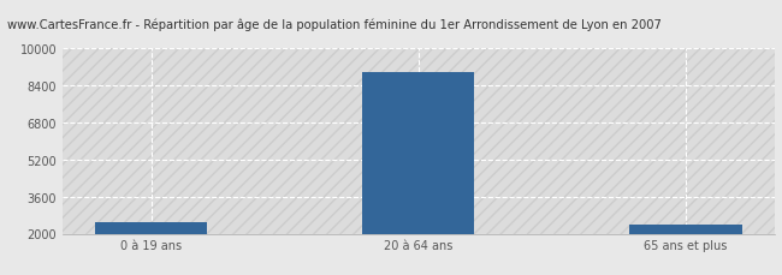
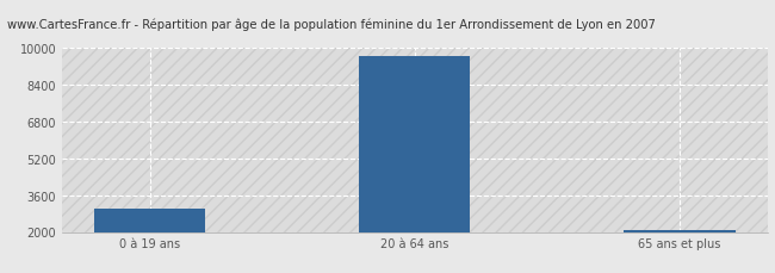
0 à 19 ans: 2500 -> 3000
20 à 64 ans: 9000 -> 9600
65 ans et plus: 2400 -> 2100
